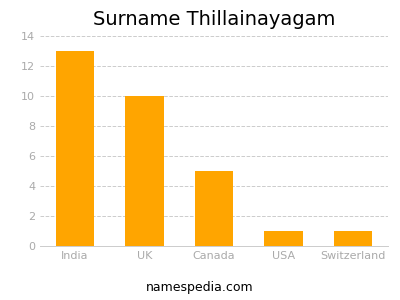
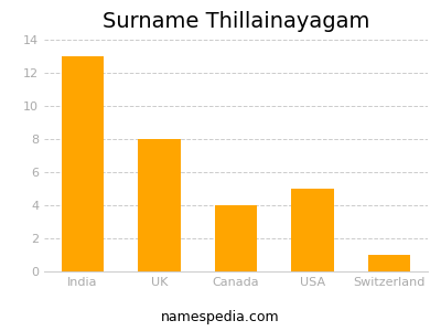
UK: 10 -> 8
Canada: 5 -> 4
USA: 1 -> 5
